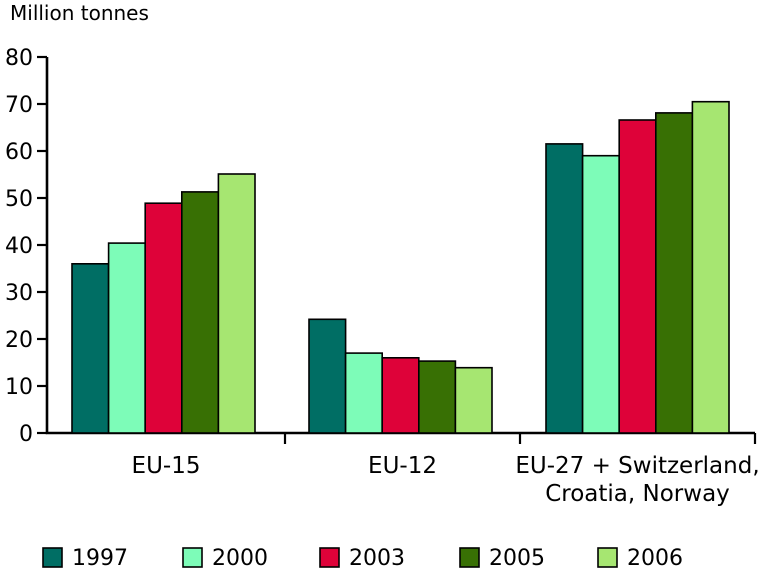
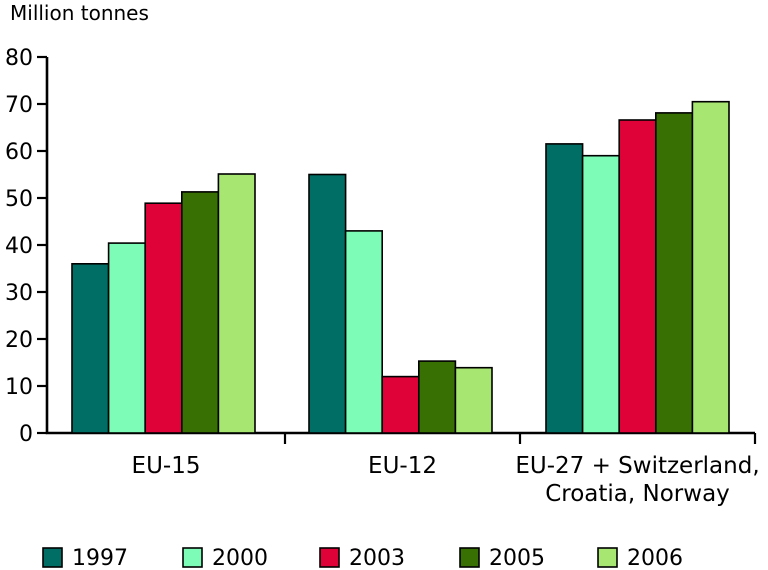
1997/EU-12: 24 -> 55
2000/EU-12: 17 -> 43
2003/EU-12: 16 -> 12
